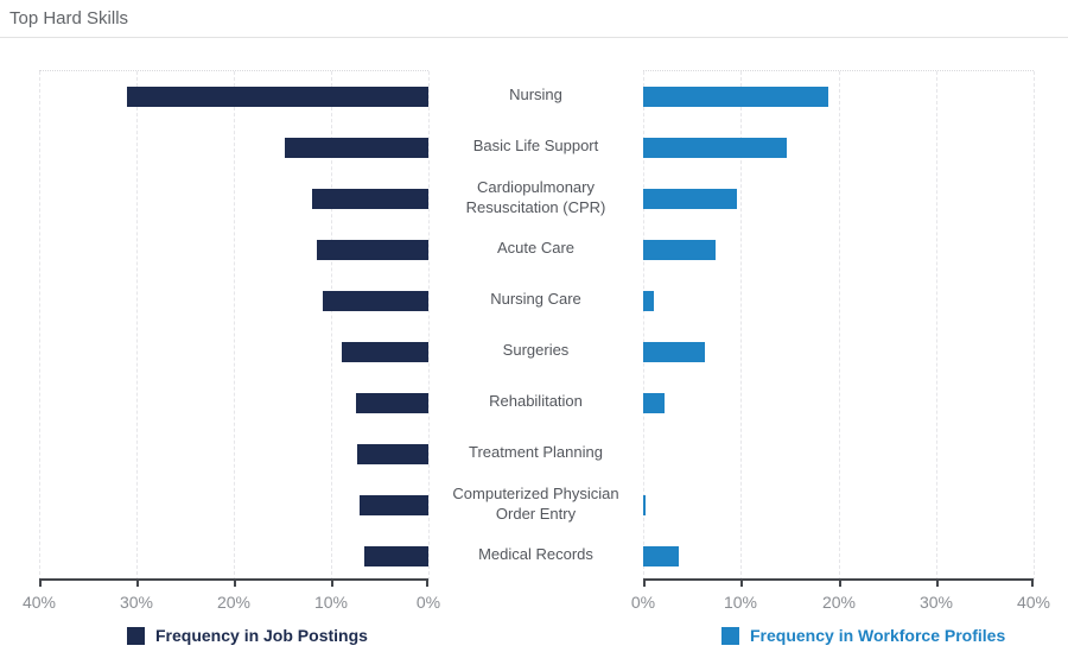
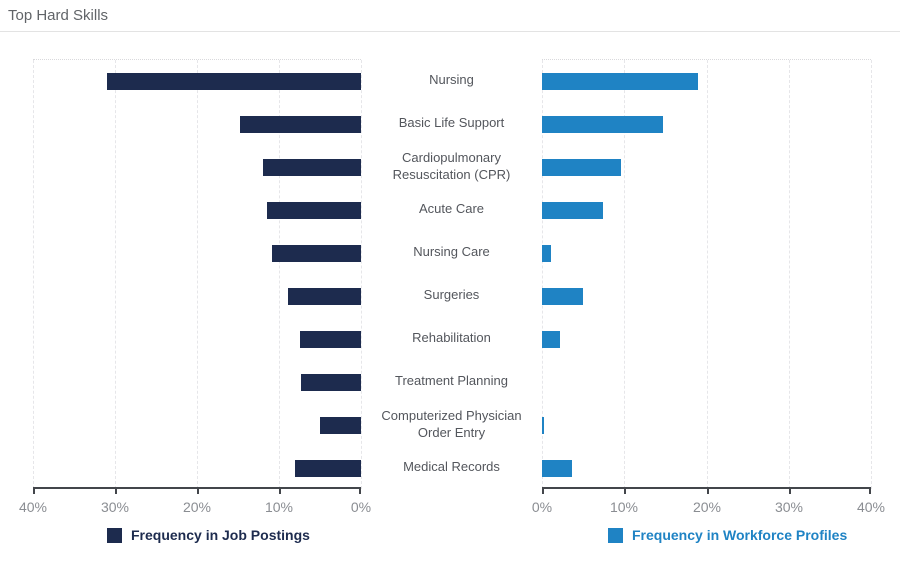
Frequency in Workforce Profiles/Surgeries: 6% -> 5%
Frequency in Job Postings/Computerized Physician Order Entry: 7% -> 5%
Frequency in Job Postings/Medical Records: 7% -> 8%
